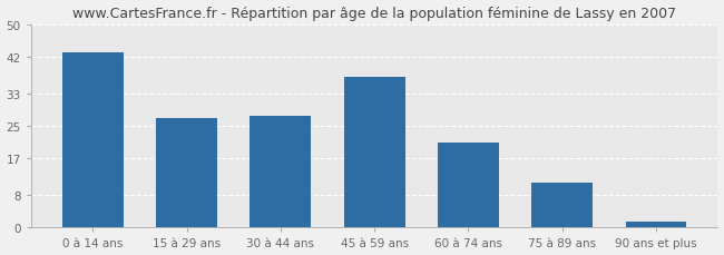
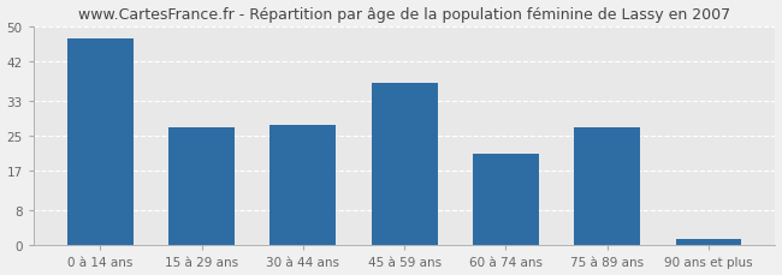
0 à 14 ans: 43.0 -> 47.0
75 à 89 ans: 11.0 -> 27.0
